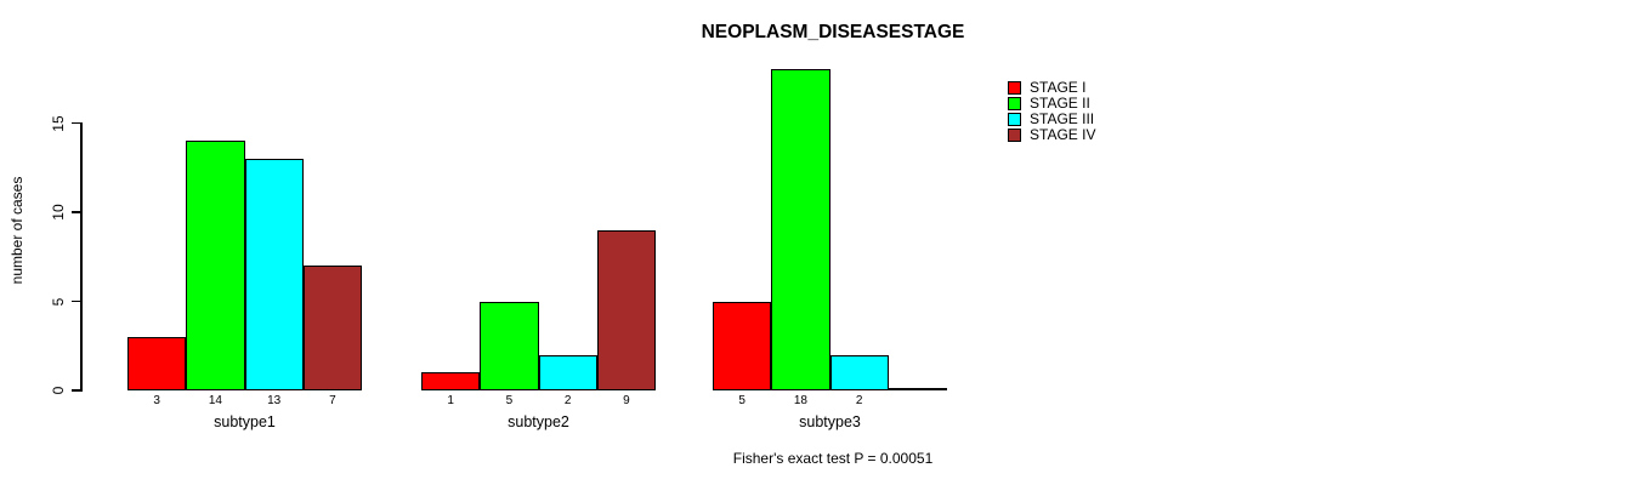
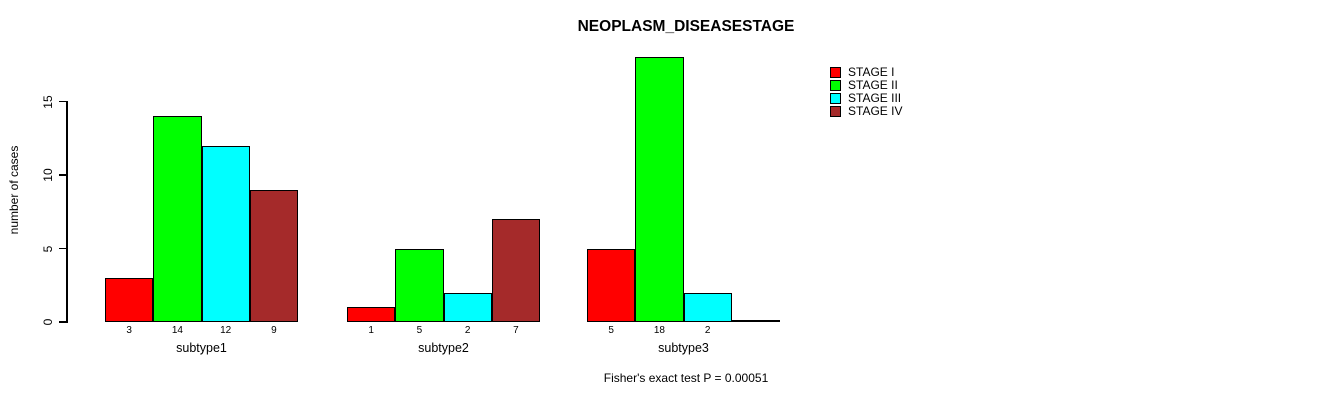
STAGE III/subtype1: 13 -> 12
STAGE IV/subtype1: 7 -> 9
STAGE IV/subtype2: 9 -> 7
